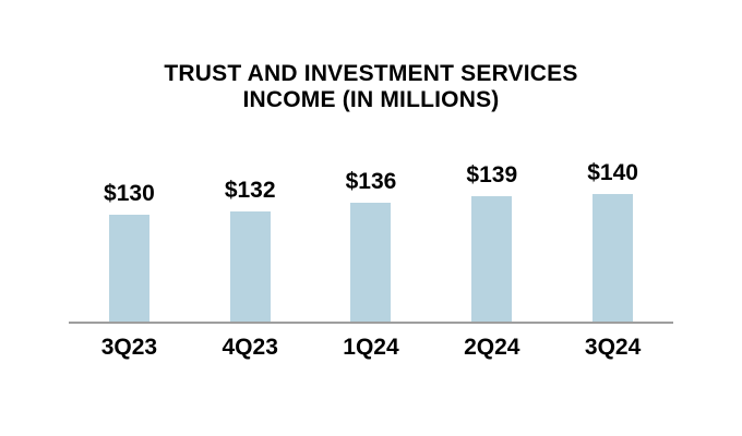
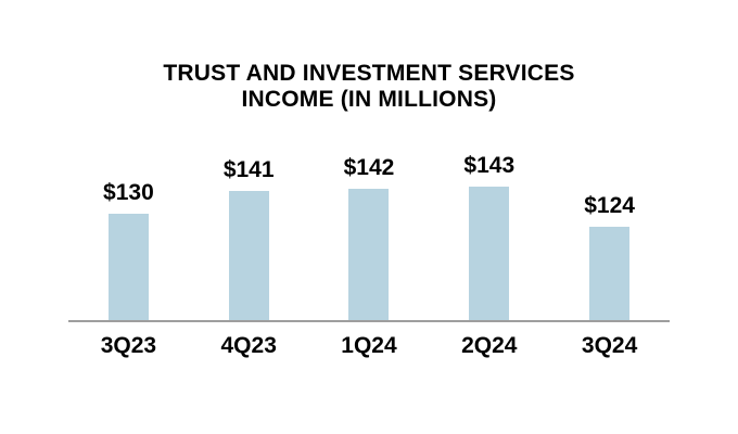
4Q23: $132 -> $141
1Q24: $136 -> $142
2Q24: $139 -> $143
3Q24: $140 -> $124
